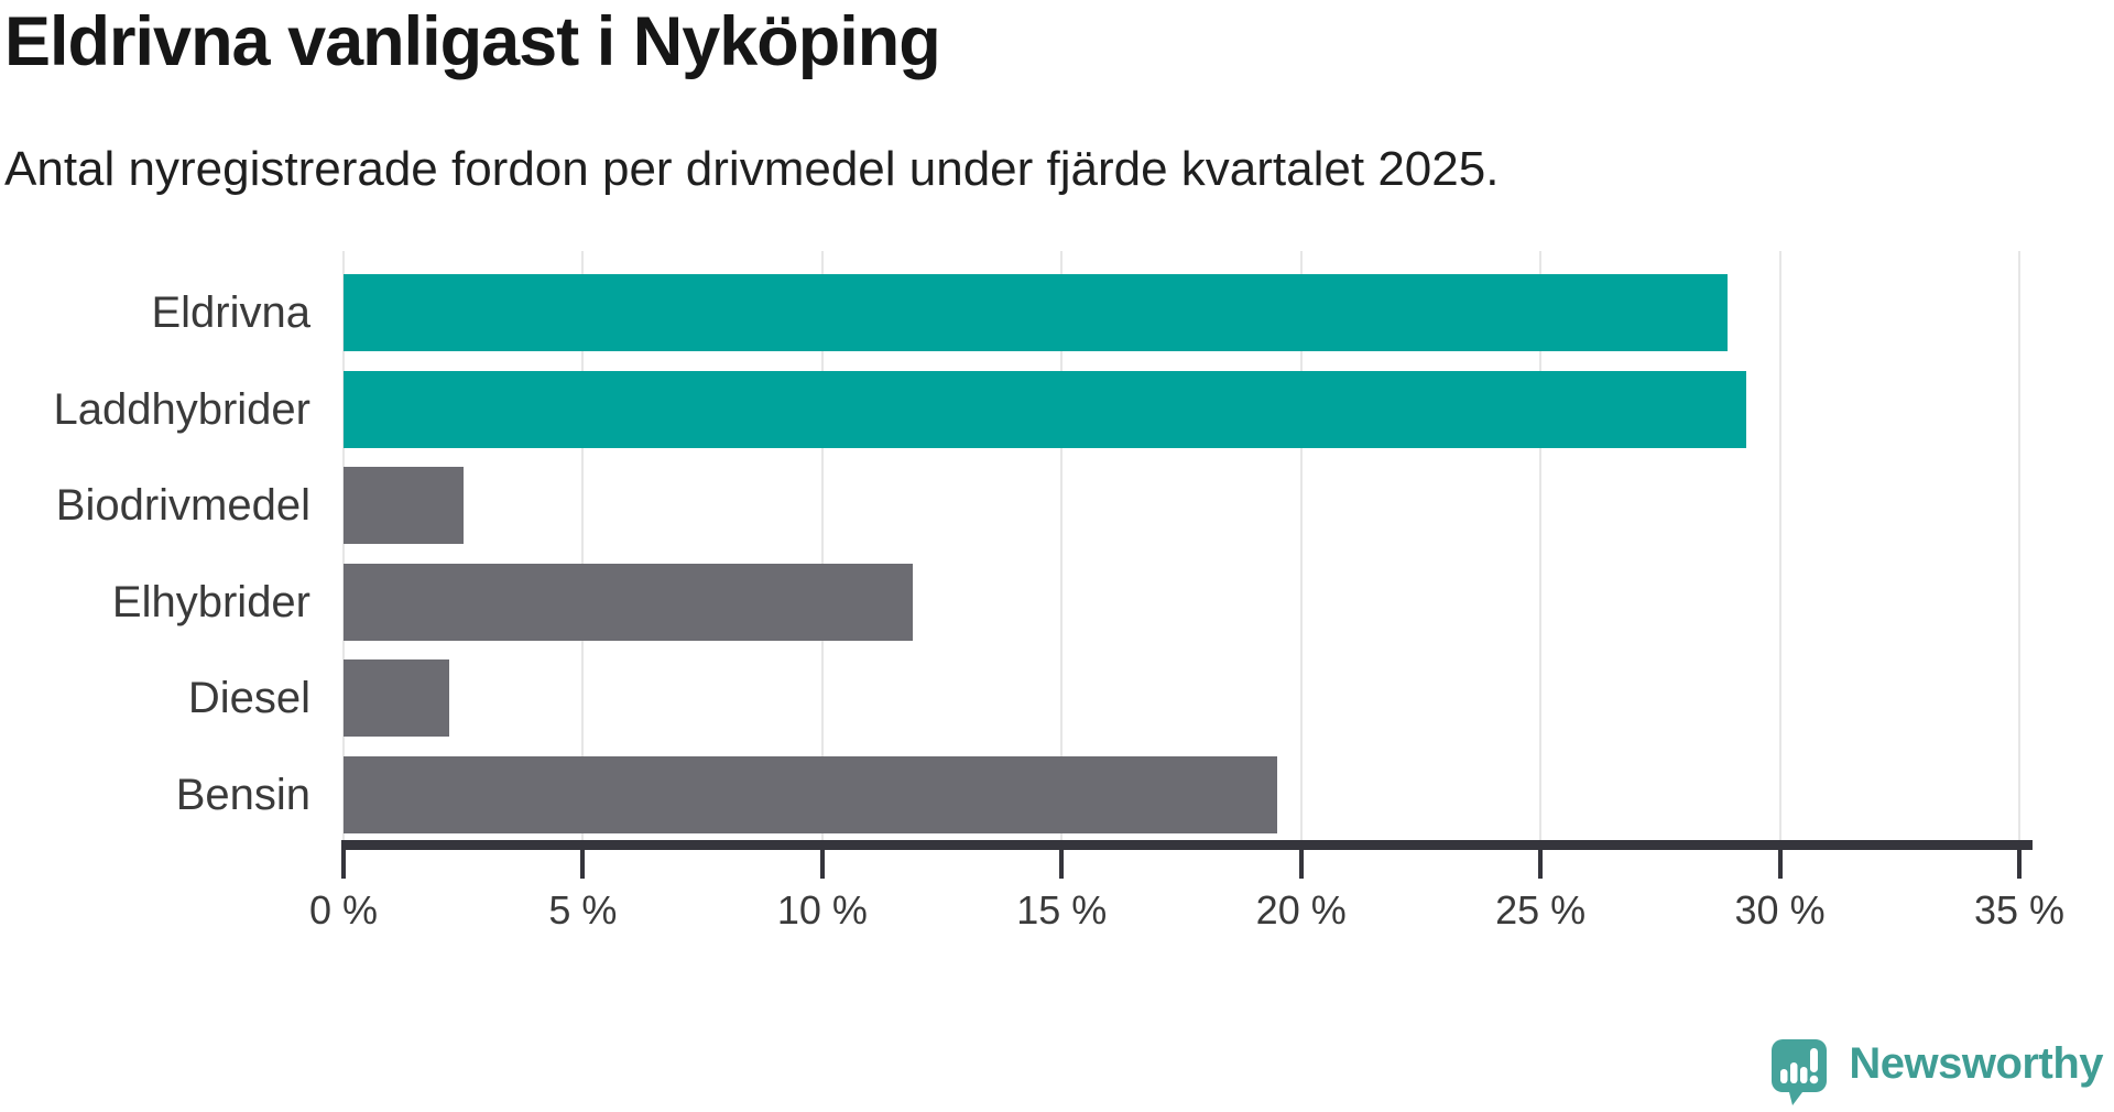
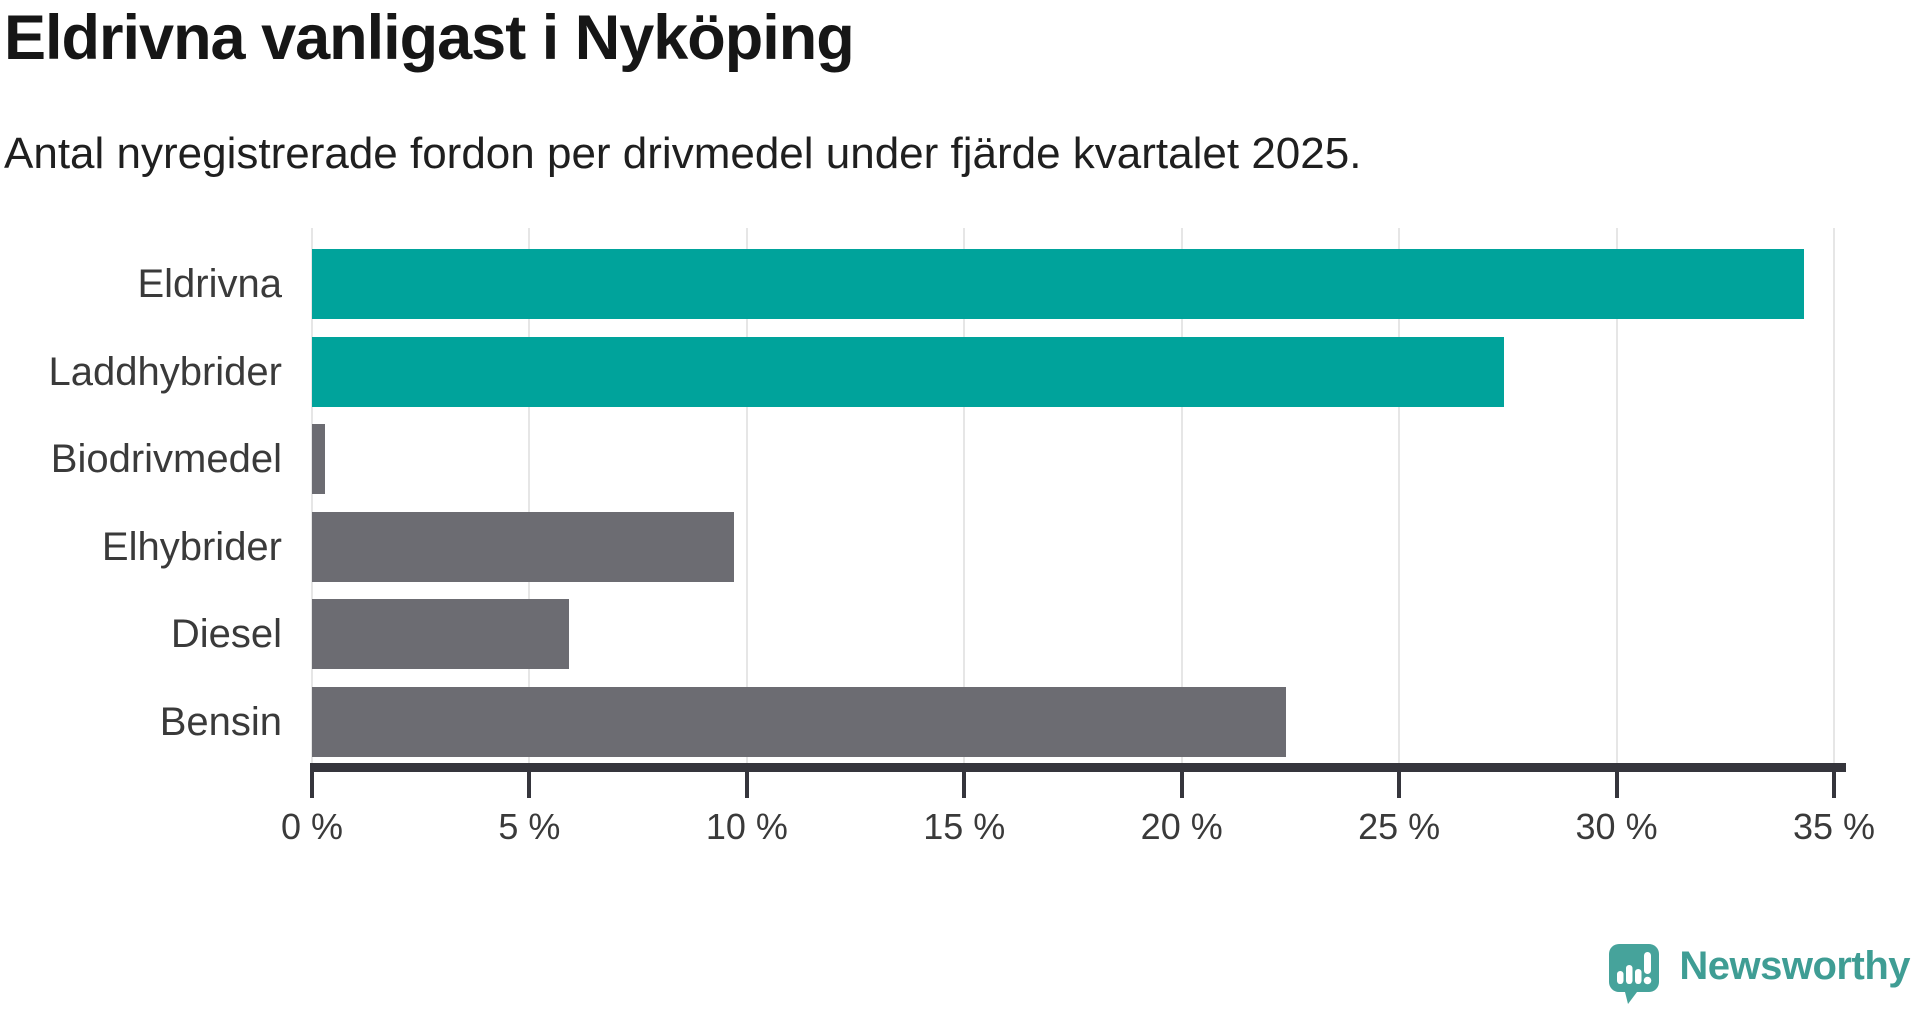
Eldrivna: 28.9% -> 34.3%
Laddhybrider: 29.3% -> 27.4%
Biodrivmedel: 2.5% -> 0.3%
Elhybrider: 11.9% -> 9.7%
Diesel: 2.2% -> 5.9%
Bensin: 19.5% -> 22.4%
